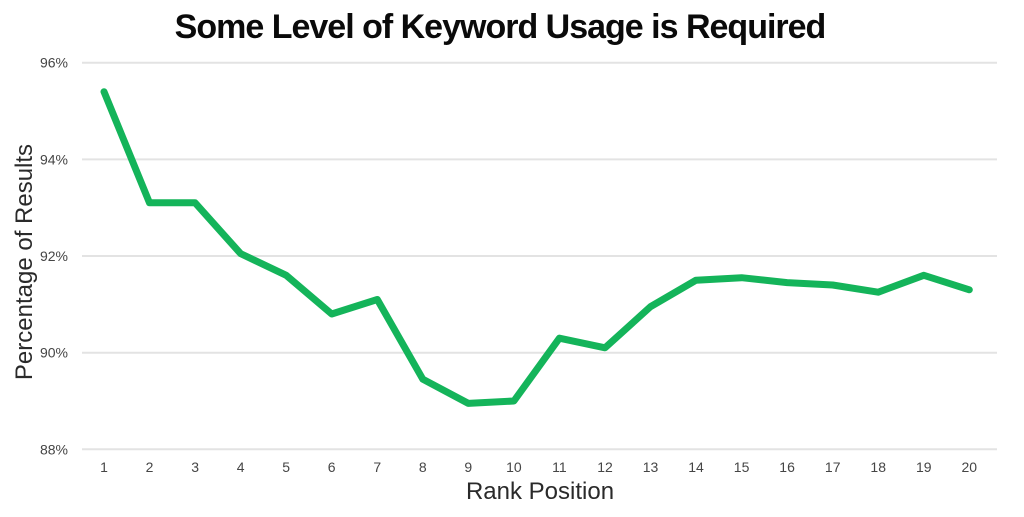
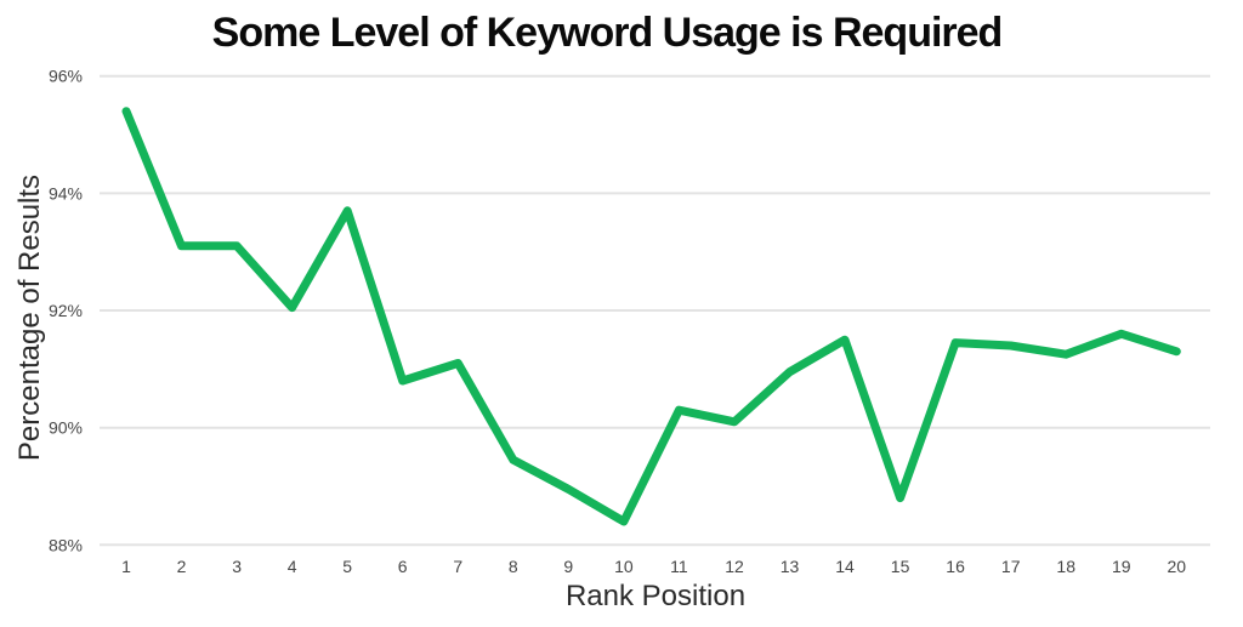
5: 91.6% -> 93.7%
10: 89.0% -> 88.4%
15: 91.5% -> 88.8%
